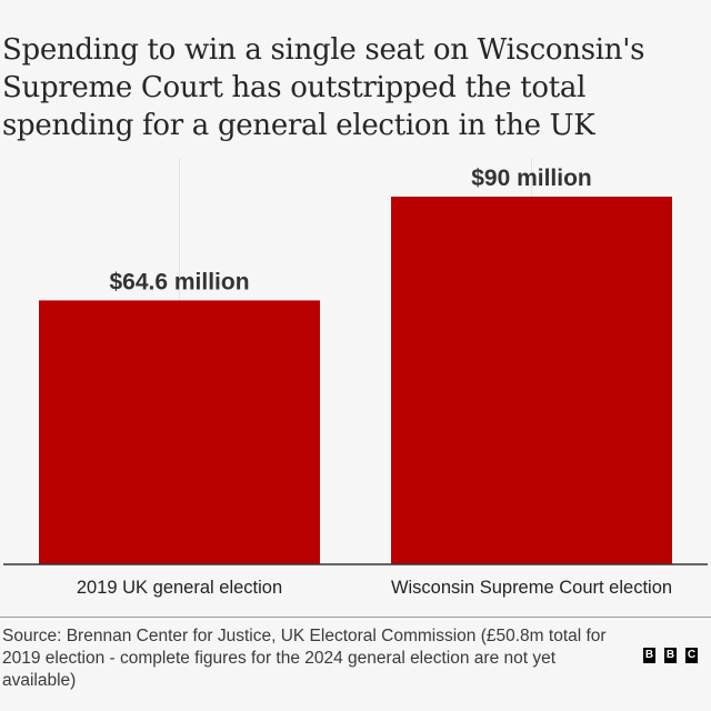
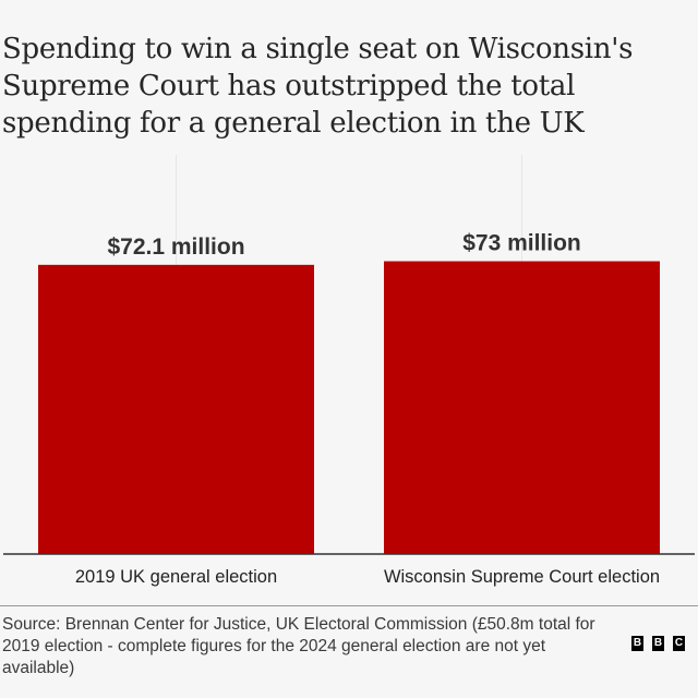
2019 UK general election: $64.6 -> $72.1
Wisconsin Supreme Court election: $90 -> $73
